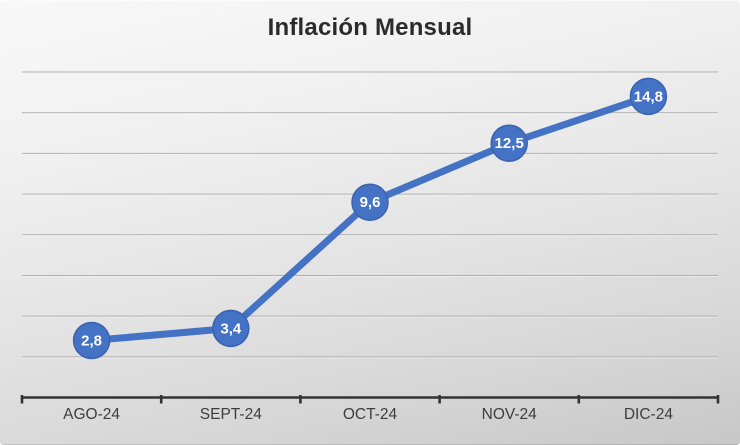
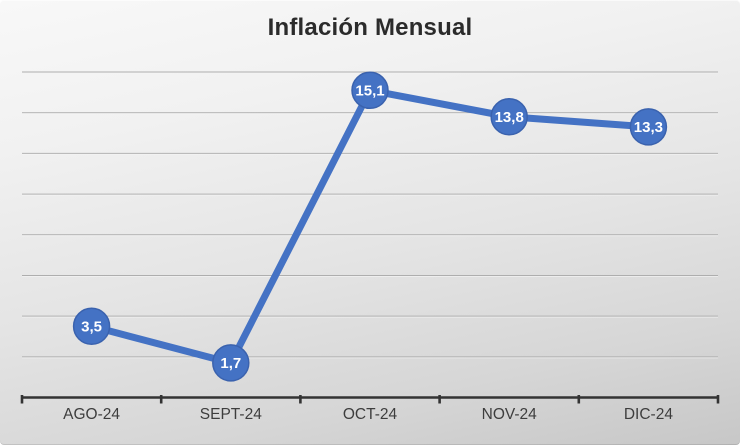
AGO-24: 2,8 -> 3,5
SEPT-24: 3,4 -> 1,7
OCT-24: 9,6 -> 15,1
NOV-24: 12,5 -> 13,8
DIC-24: 14,8 -> 13,3
